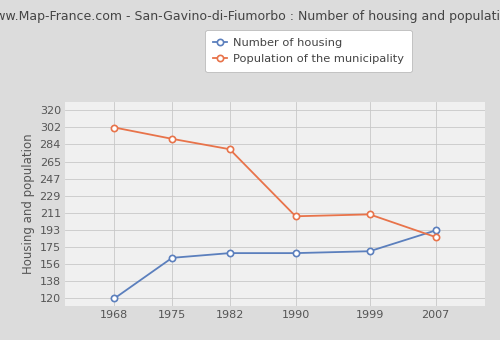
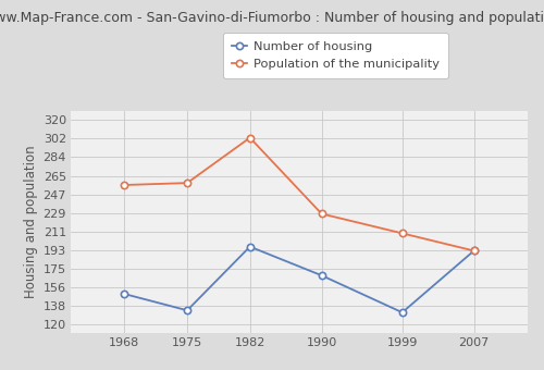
Number of housing/1968: 120 -> 150
Population of the municipality/1968: 301 -> 256
Number of housing/1975: 163 -> 134
Population of the municipality/1975: 289 -> 258
Number of housing/1982: 168 -> 196
Population of the municipality/1982: 278 -> 302
Population of the municipality/1990: 207 -> 228
Number of housing/1999: 170 -> 132
Population of the municipality/2007: 185 -> 192
